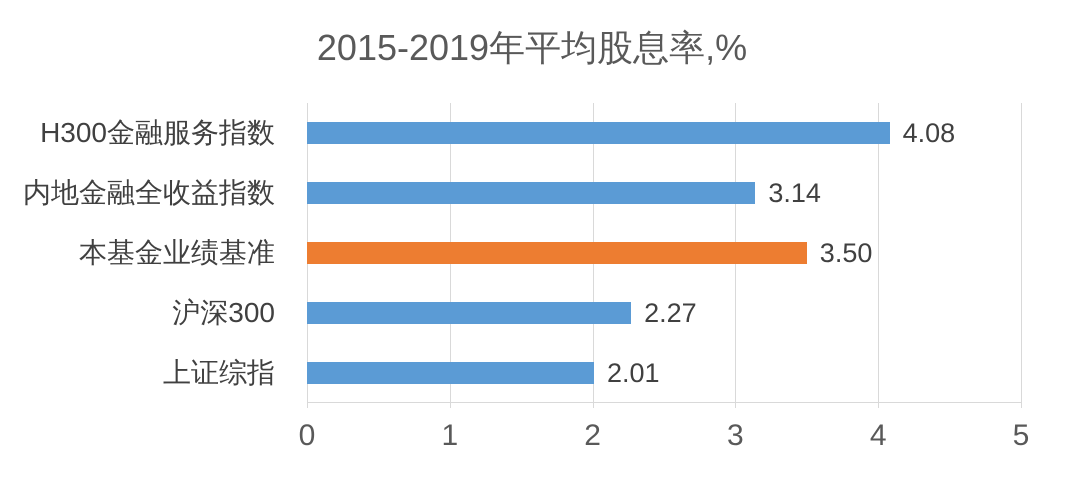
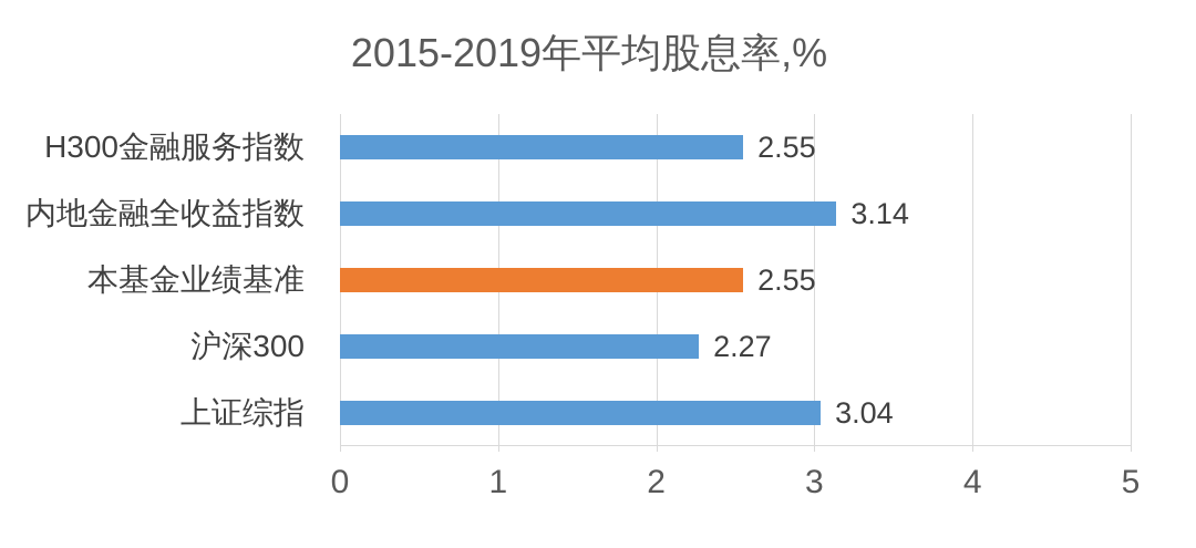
H300金融服务指数: 4.08 -> 2.55
本基金业绩基准: 3.50 -> 2.55
上证综指: 2.01 -> 3.04
